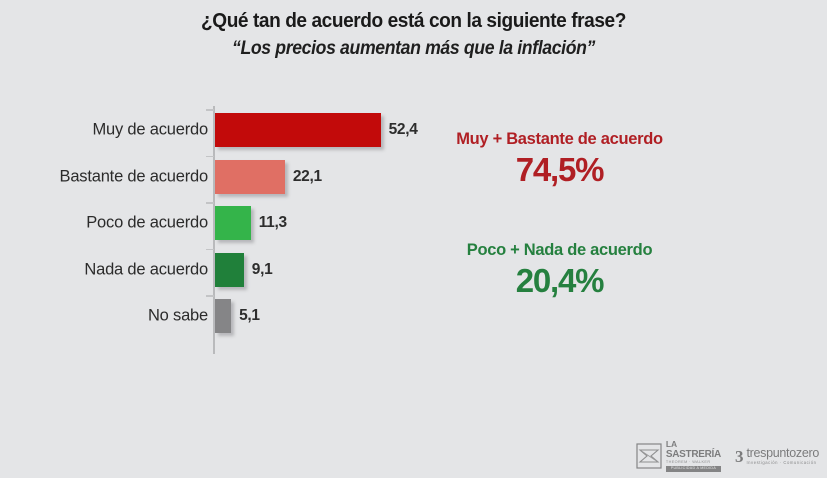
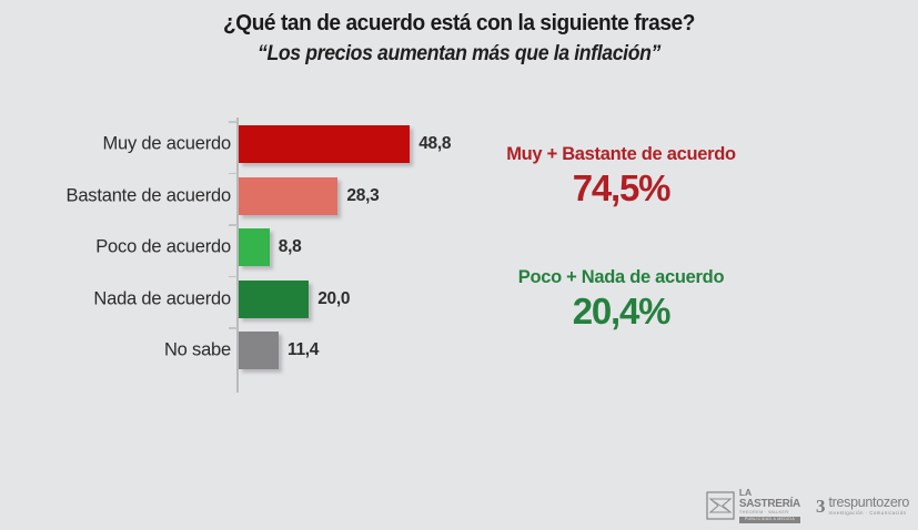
Muy de acuerdo: 52,4 -> 48,8
Bastante de acuerdo: 22,1 -> 28,3
Poco de acuerdo: 11,3 -> 8,8
Nada de acuerdo: 9,1 -> 20,0
No sabe: 5,1 -> 11,4
